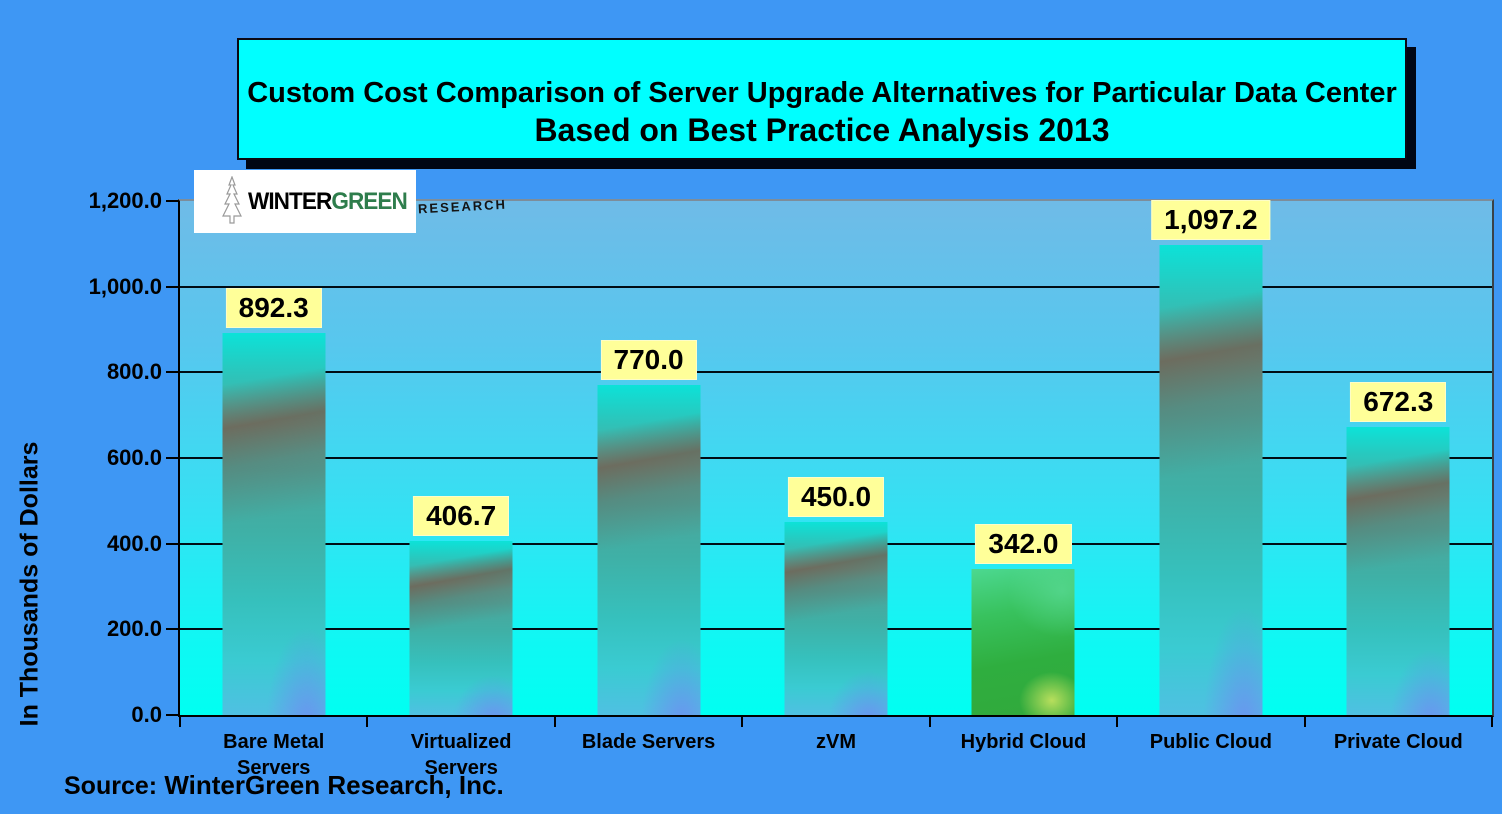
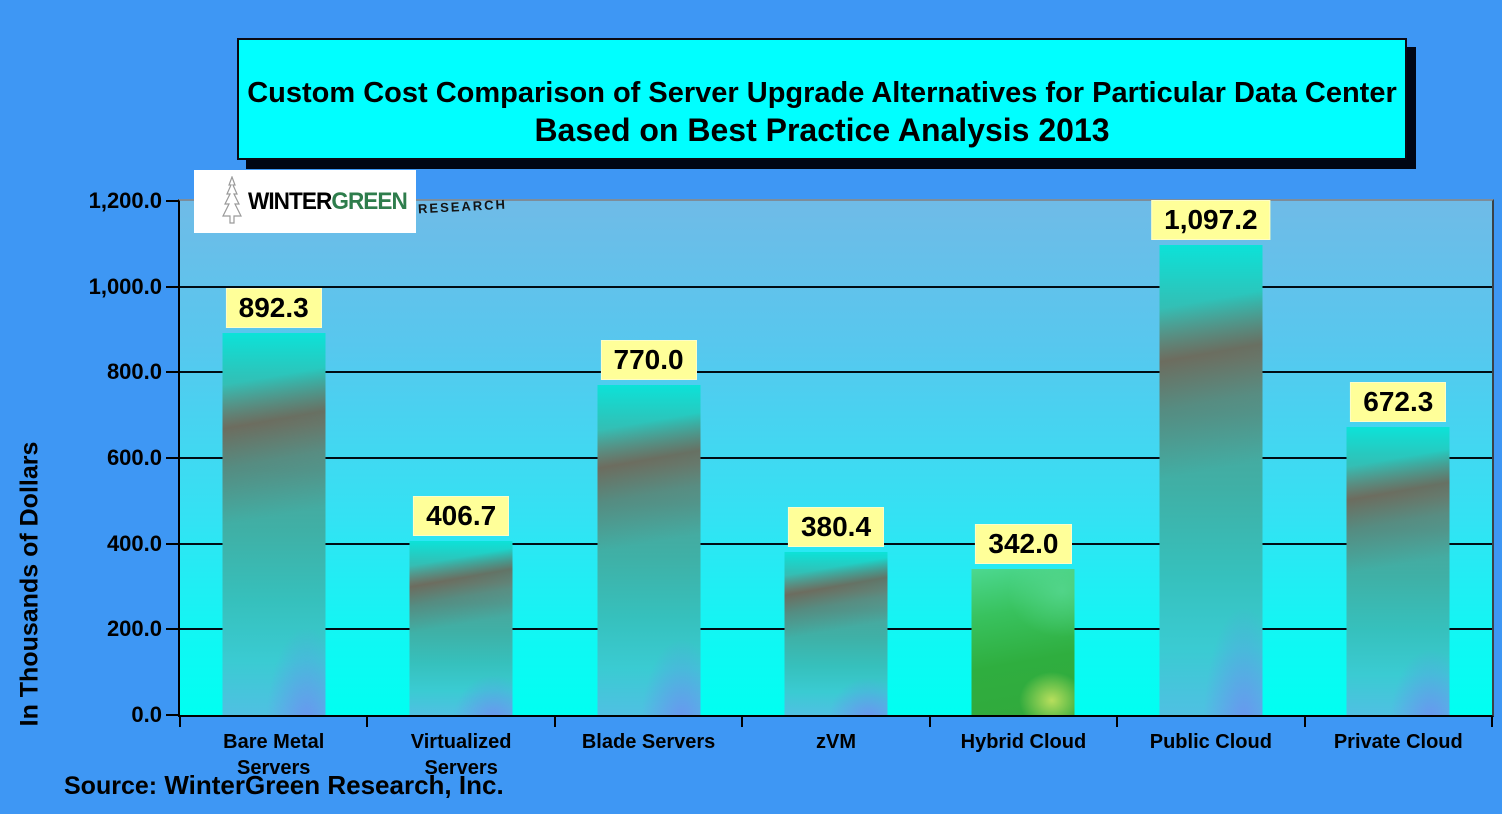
zVM: 450.0 -> 380.4
